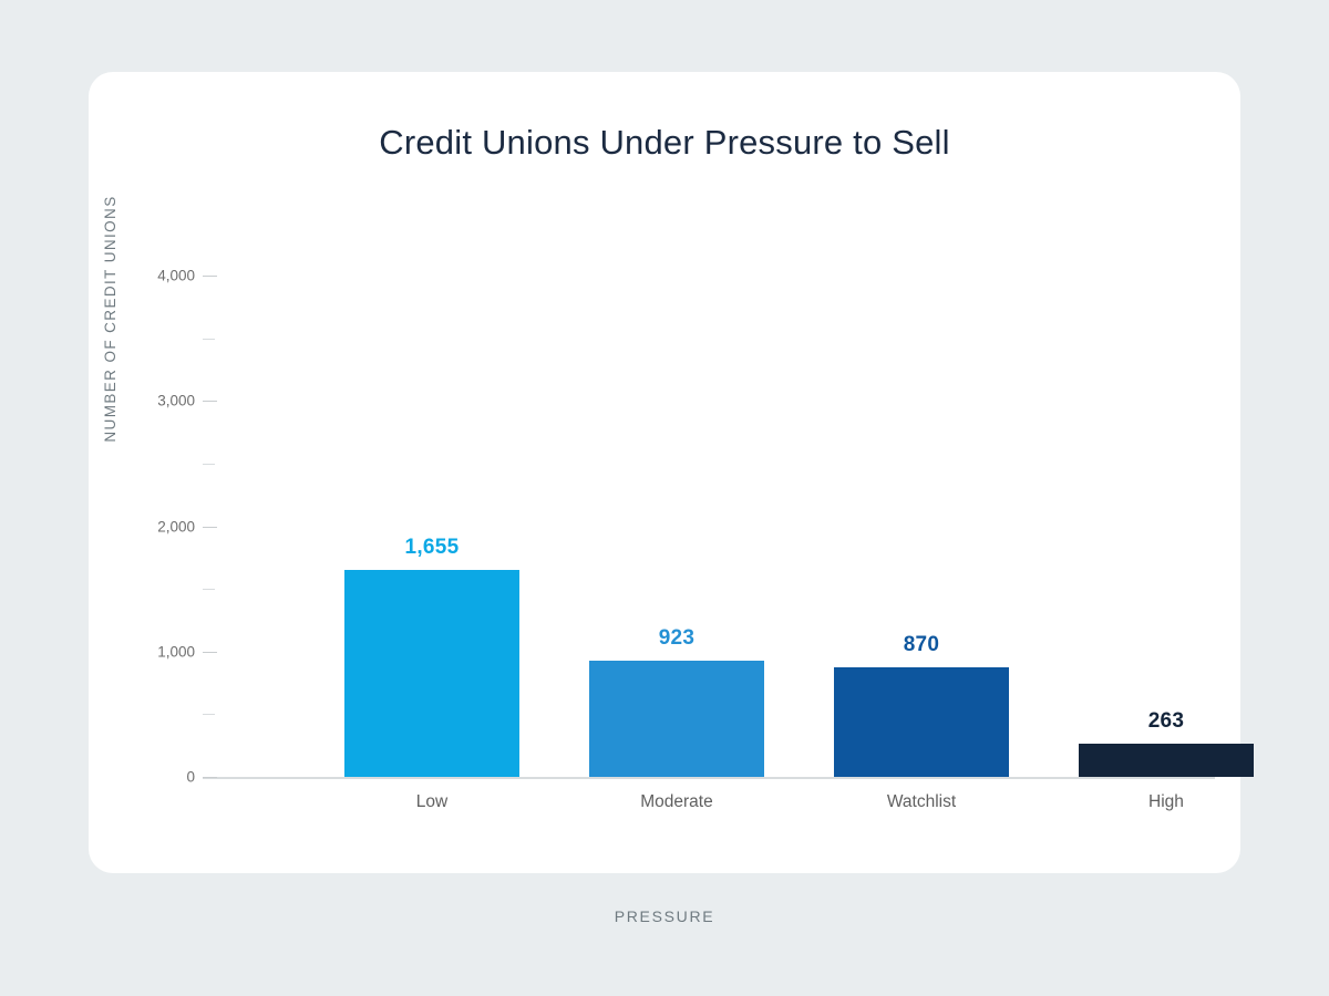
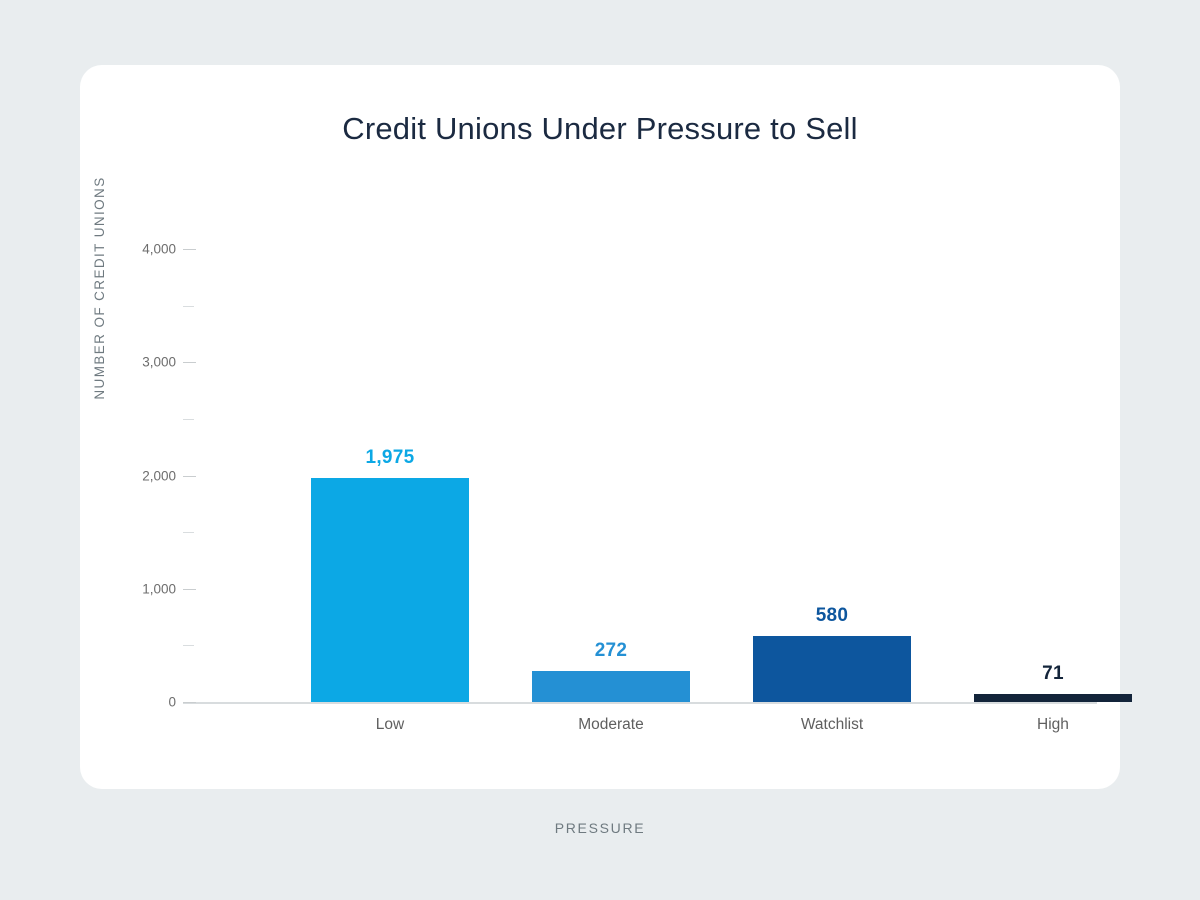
Low: 1,655 -> 1,975
Moderate: 923 -> 272
Watchlist: 870 -> 580
High: 263 -> 71
